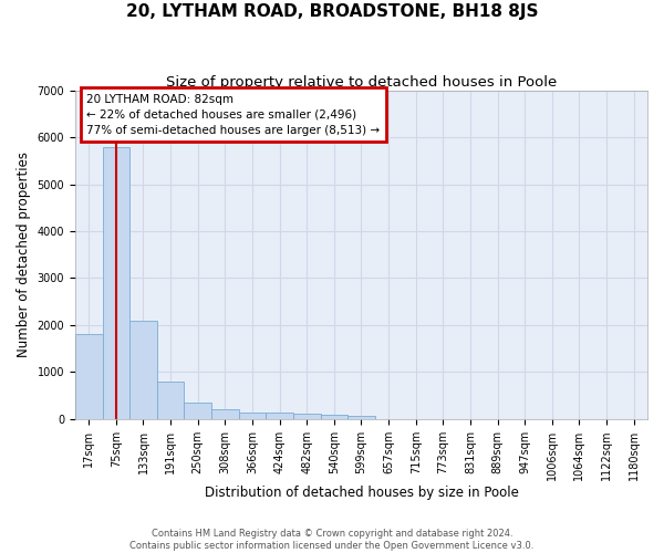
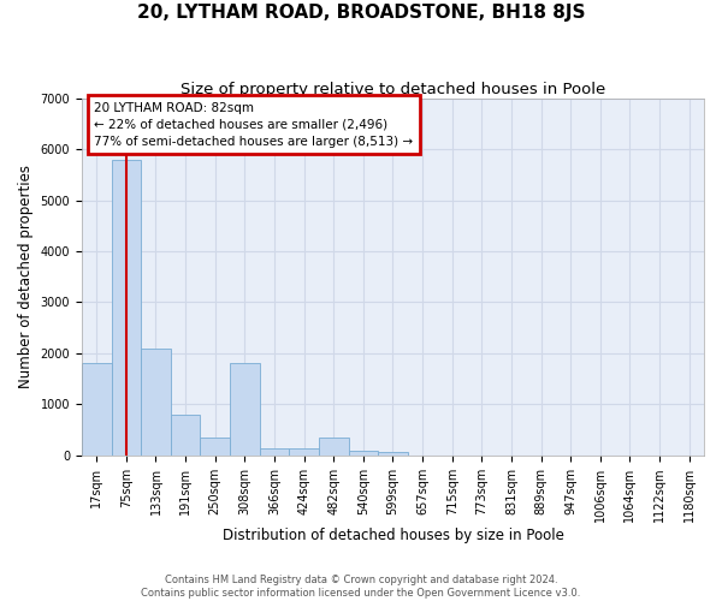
308sqm: 210 -> 1800
482sqm: 100 -> 350
